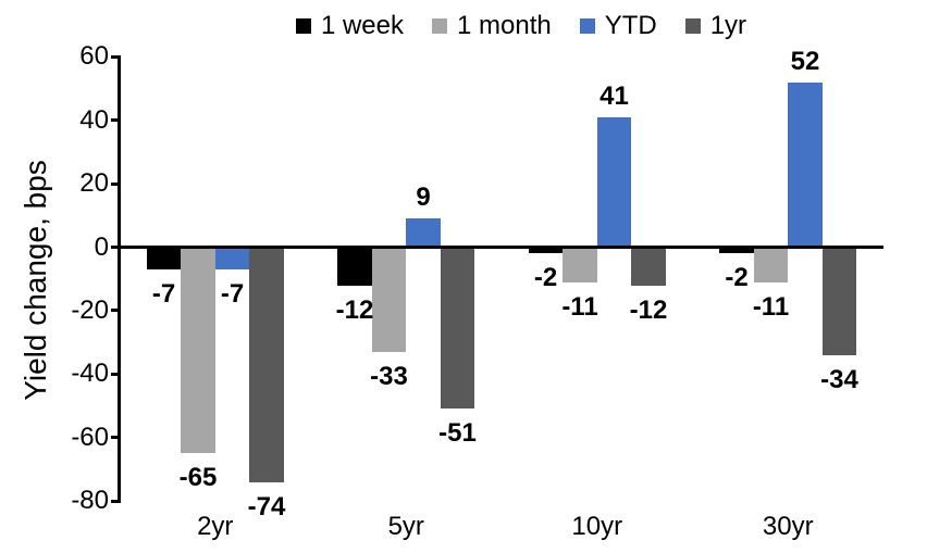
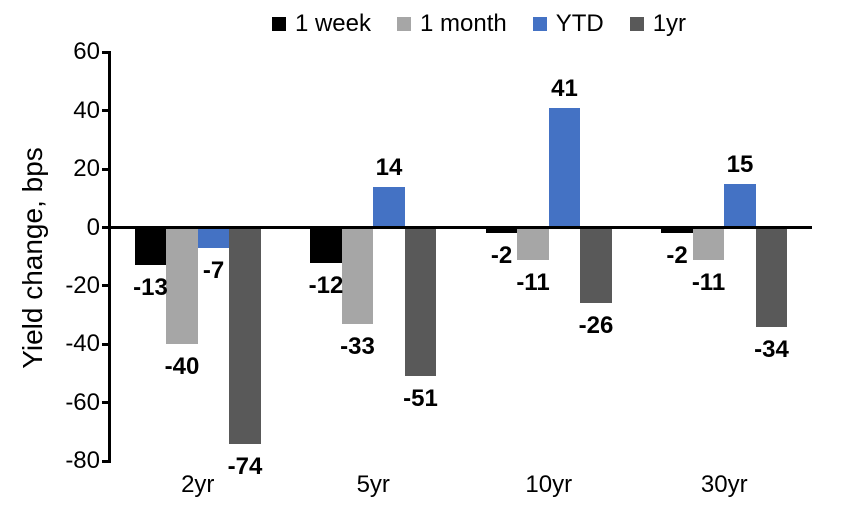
1 week/2yr: -7 -> -13
1 month/2yr: -65 -> -40
YTD/5yr: 9 -> 14
1yr/10yr: -12 -> -26
YTD/30yr: 52 -> 15
